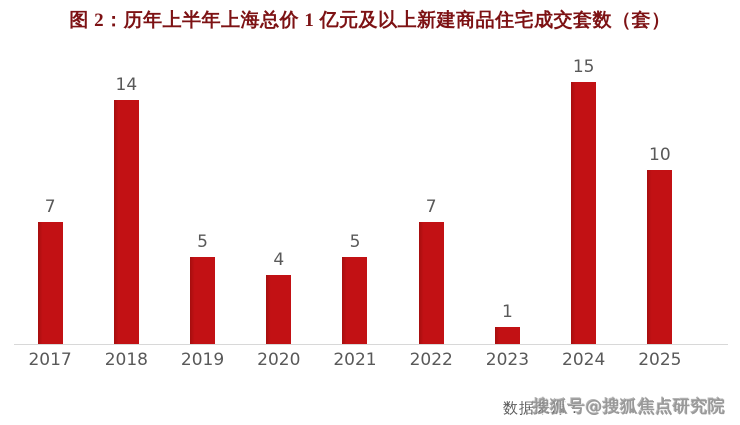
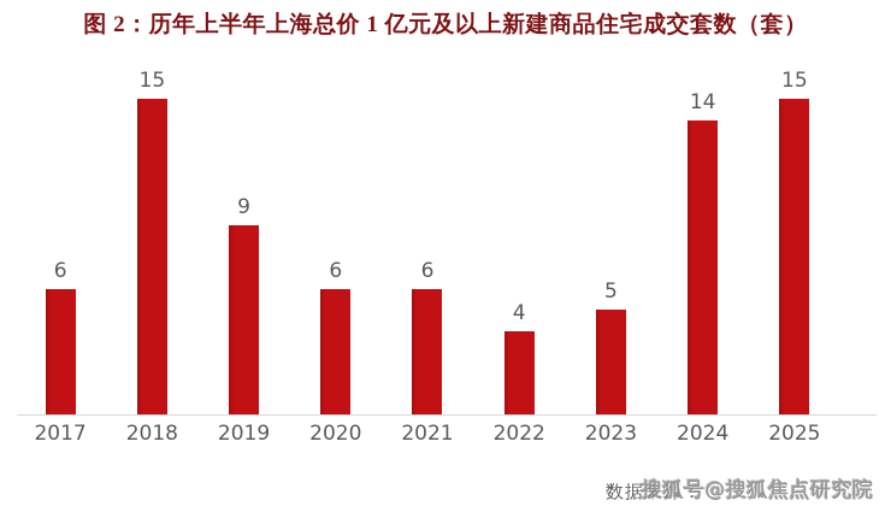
2017: 7 -> 6
2018: 14 -> 15
2019: 5 -> 9
2020: 4 -> 6
2021: 5 -> 6
2022: 7 -> 4
2023: 1 -> 5
2024: 15 -> 14
2025: 10 -> 15
